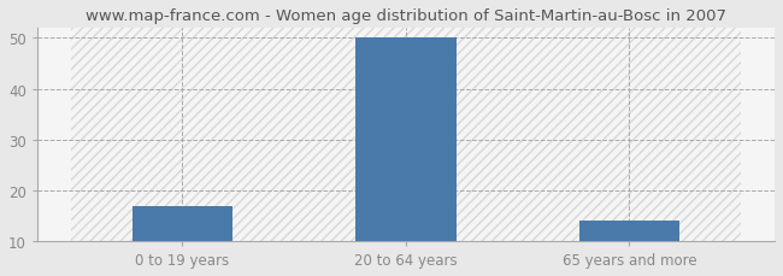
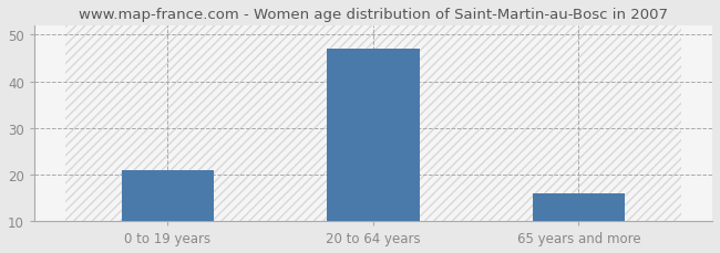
0 to 19 years: 17 -> 21
20 to 64 years: 50 -> 47
65 years and more: 14 -> 16
